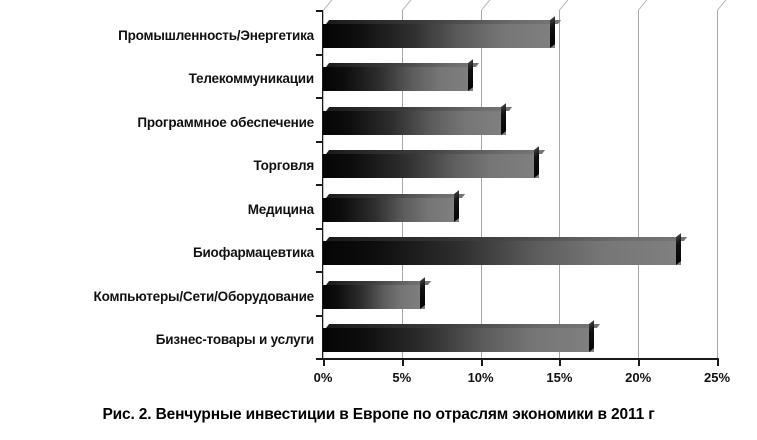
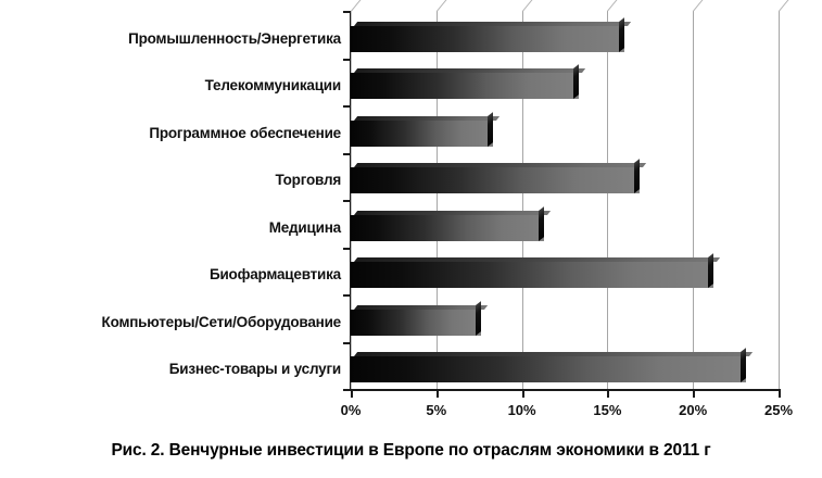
Промышленность/Энергетика: 14.7% -> 16.0%
Телекоммуникации: 9.5% -> 13.3%
Программное обеспечение: 11.6% -> 8.3%
Торговля: 13.7% -> 16.9%
Медицина: 8.6% -> 11.3%
Биофармацевтика: 22.7% -> 21.2%
Компьютеры/Сети/Оборудование: 6.5% -> 7.6%
Бизнес-товары и услуги: 17.2% -> 23.1%
